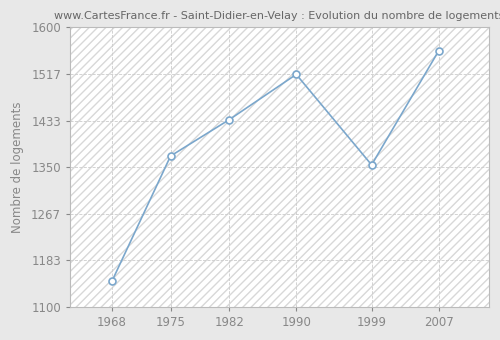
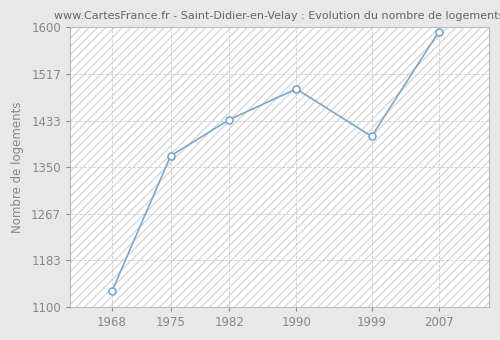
1968: 1146 -> 1128
1990: 1516 -> 1490
1999: 1354 -> 1405
2007: 1558 -> 1592
